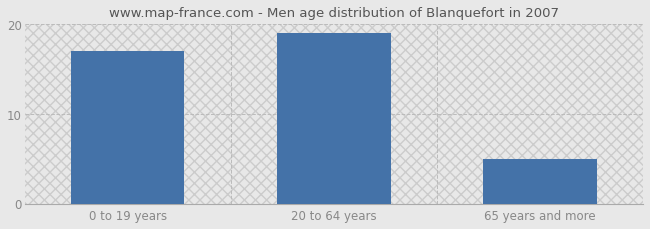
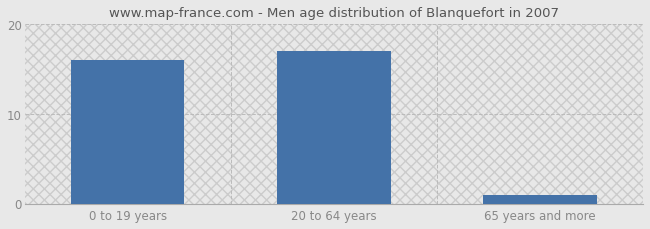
0 to 19 years: 17 -> 16
20 to 64 years: 19 -> 17
65 years and more: 5 -> 1
